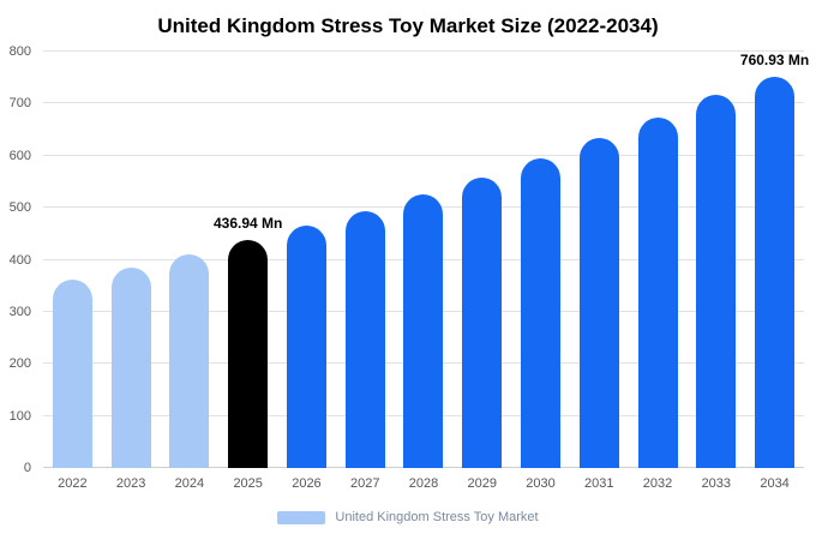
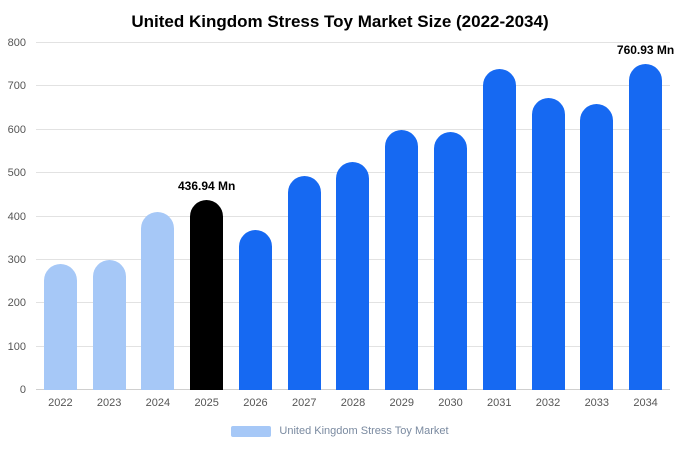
2022: 360 -> 290
2023: 390 -> 300
2026: 460 -> 370
2029: 560 -> 600
2031: 630 -> 740
2033: 720 -> 660
